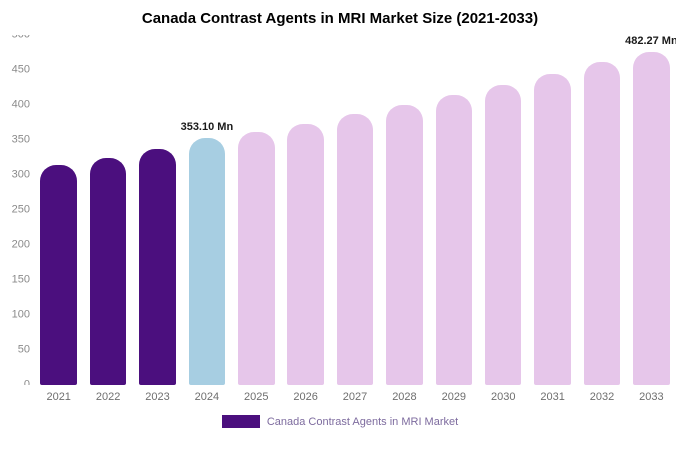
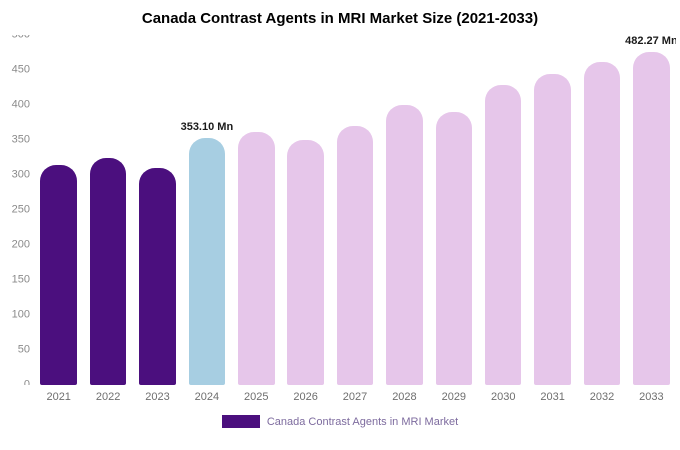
2023: 340 -> 310
2026: 370 -> 350
2027: 390 -> 370
2029: 420 -> 390
